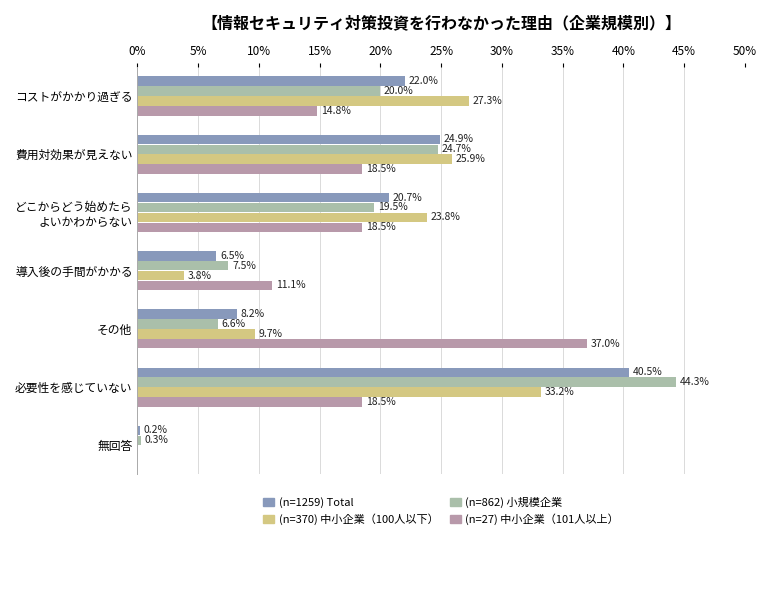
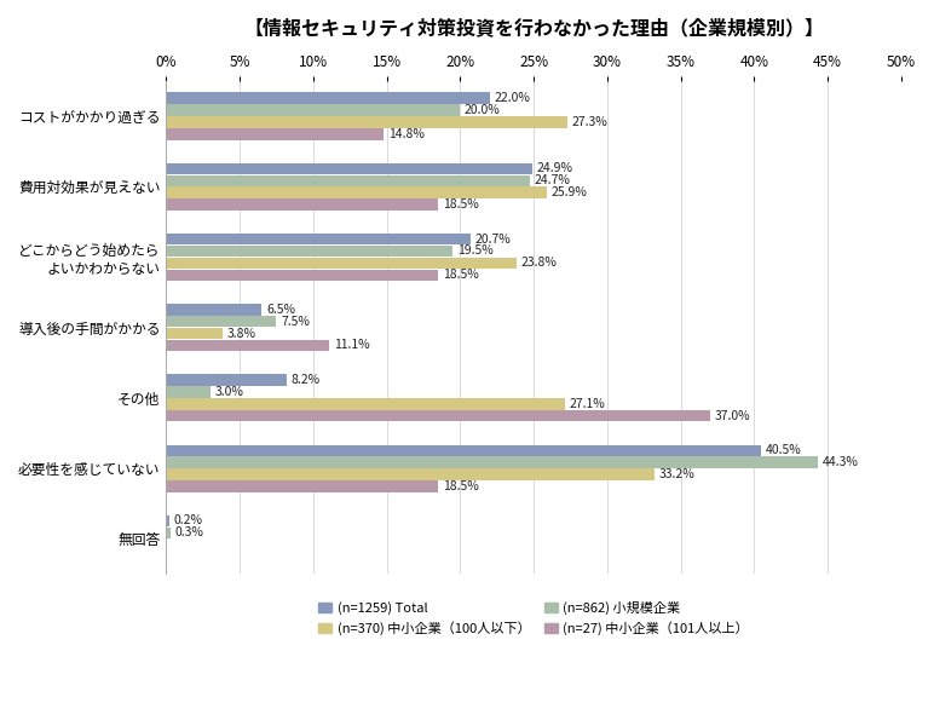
(n=862) 小規模企業/その他: 6.6% -> 3.0%
(n=370) 中小企業（100人以下）/その他: 9.7% -> 27.1%
